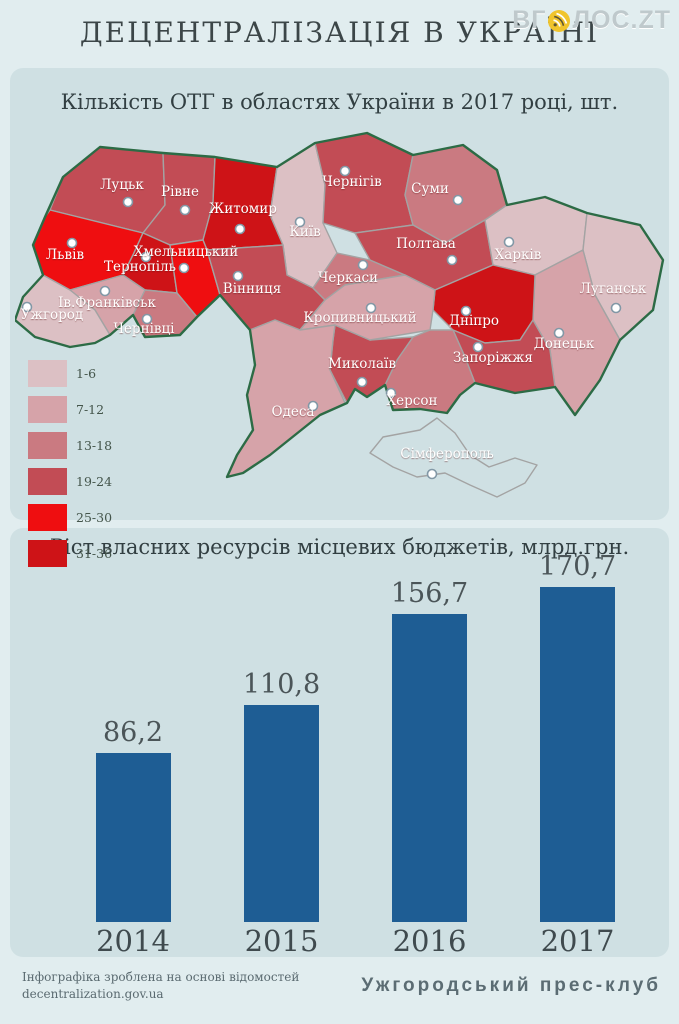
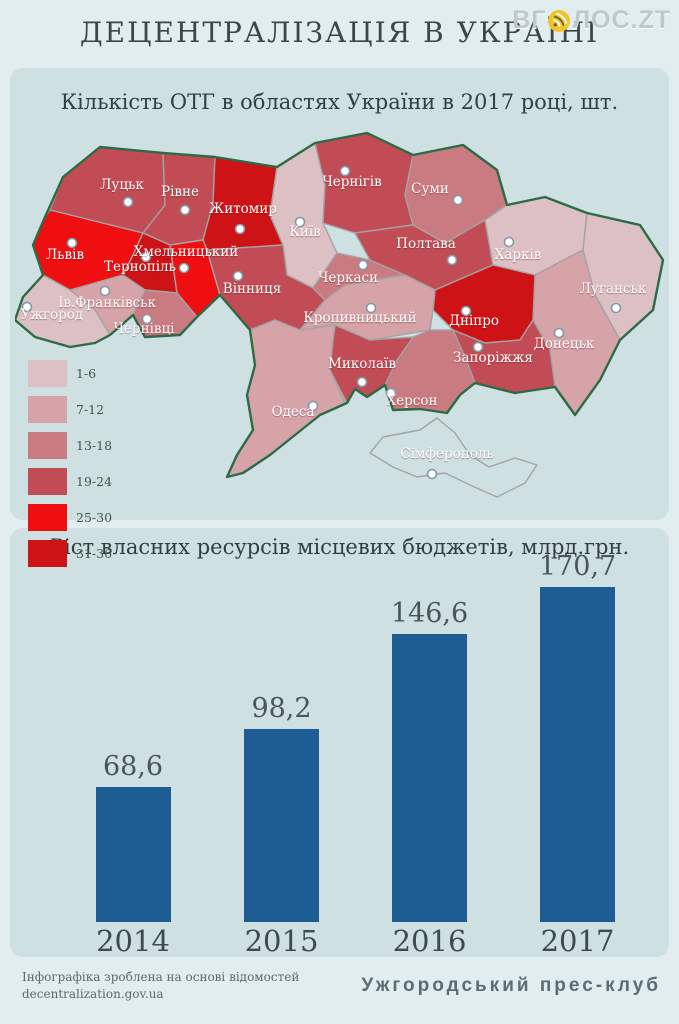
2014: 86,2 -> 68,6
2015: 110,8 -> 98,2
2016: 156,7 -> 146,6
